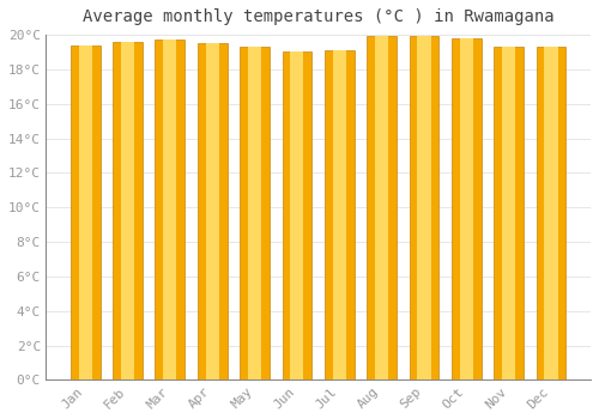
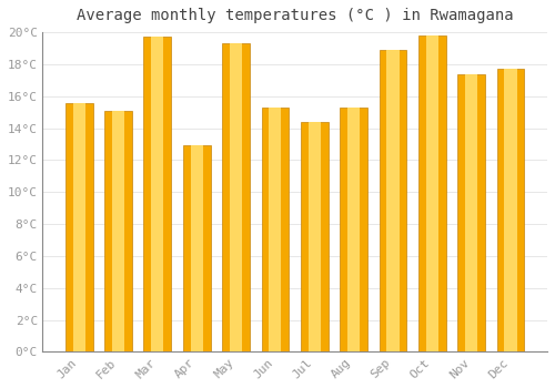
Jan: 19.4°C -> 15.6°C
Feb: 19.6°C -> 15.1°C
Apr: 19.5°C -> 12.9°C
Jun: 19.0°C -> 15.3°C
Jul: 19.1°C -> 14.4°C
Aug: 19.9°C -> 15.3°C
Sep: 19.9°C -> 18.9°C
Nov: 19.3°C -> 17.4°C
Dec: 19.3°C -> 17.7°C
